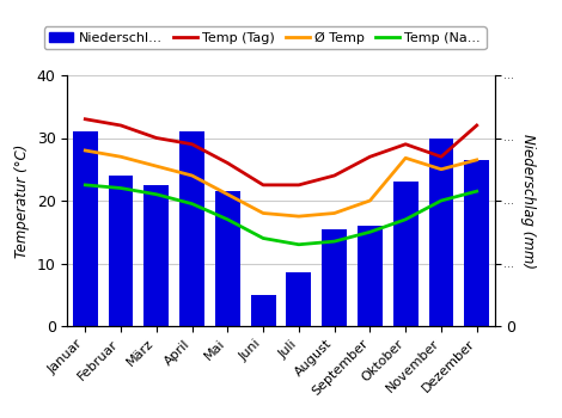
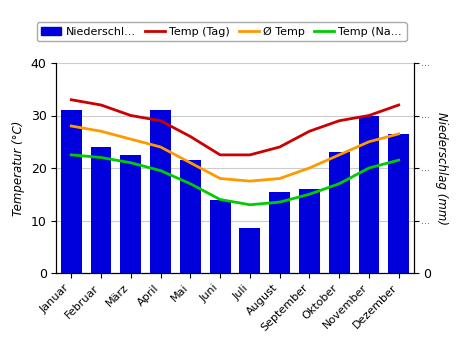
Niederschl.../Juni: 5.0 -> 14.0
Ø Temp/Oktober: 26.8 -> 22.5
Temp (Tag)/November: 27.0 -> 30.0
